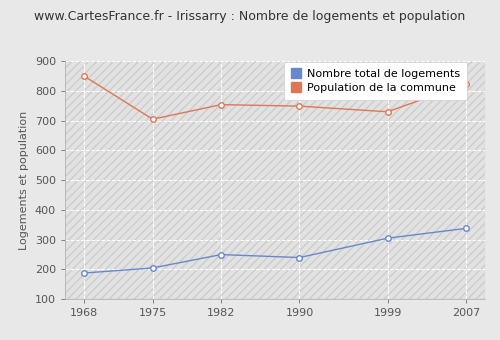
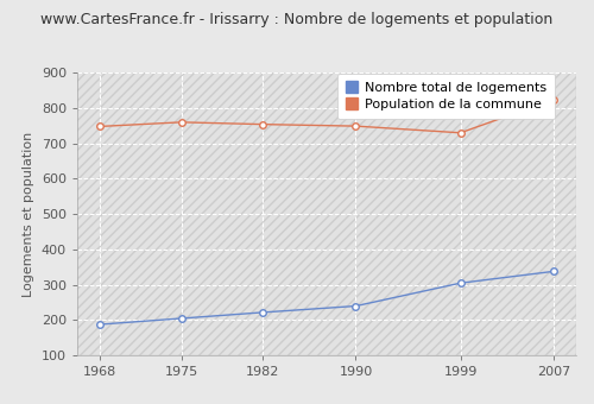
Population de la commune/1968: 850 -> 748
Population de la commune/1975: 705 -> 760
Nombre total de logements/1982: 250 -> 222
